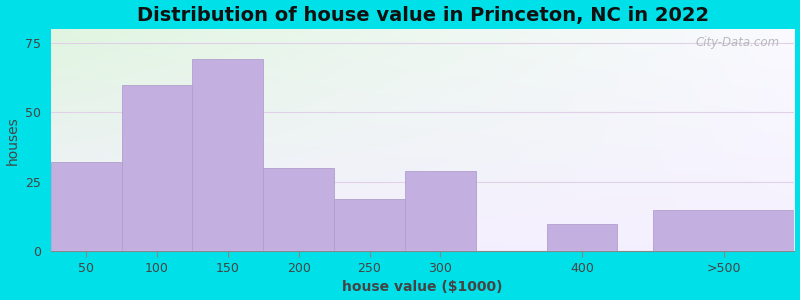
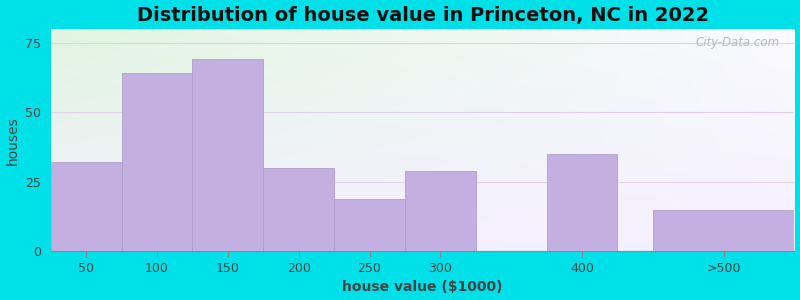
100: 60 -> 64
400: 10 -> 35
